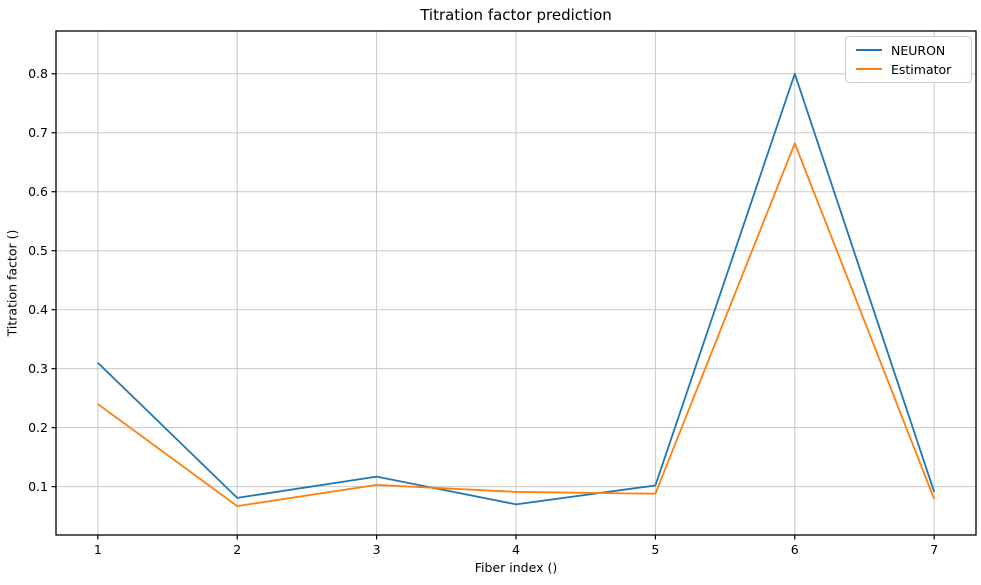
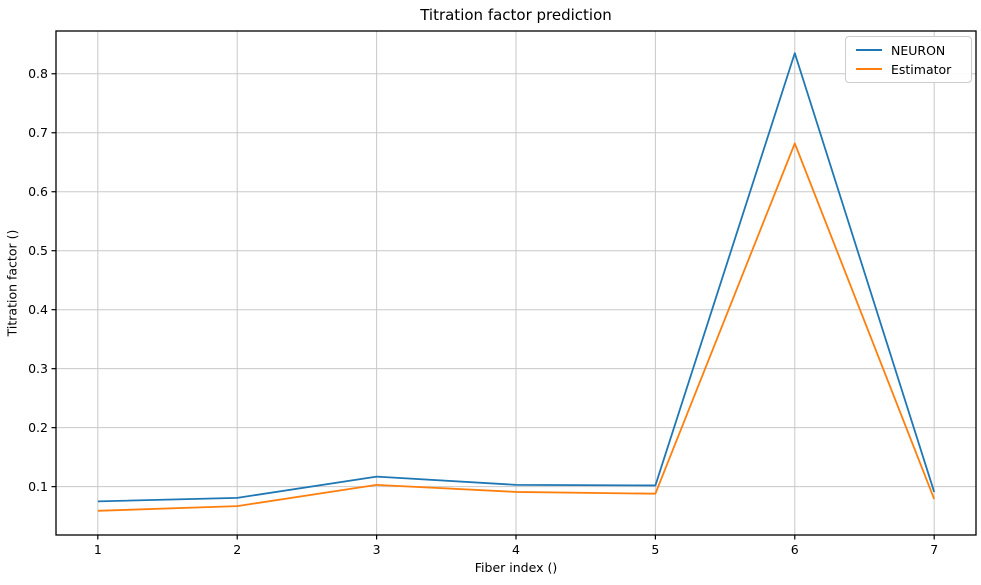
NEURON/1: 0.31 -> 0.07
Estimator/1: 0.24 -> 0.06
NEURON/4: 0.07 -> 0.10
NEURON/6: 0.80 -> 0.83
